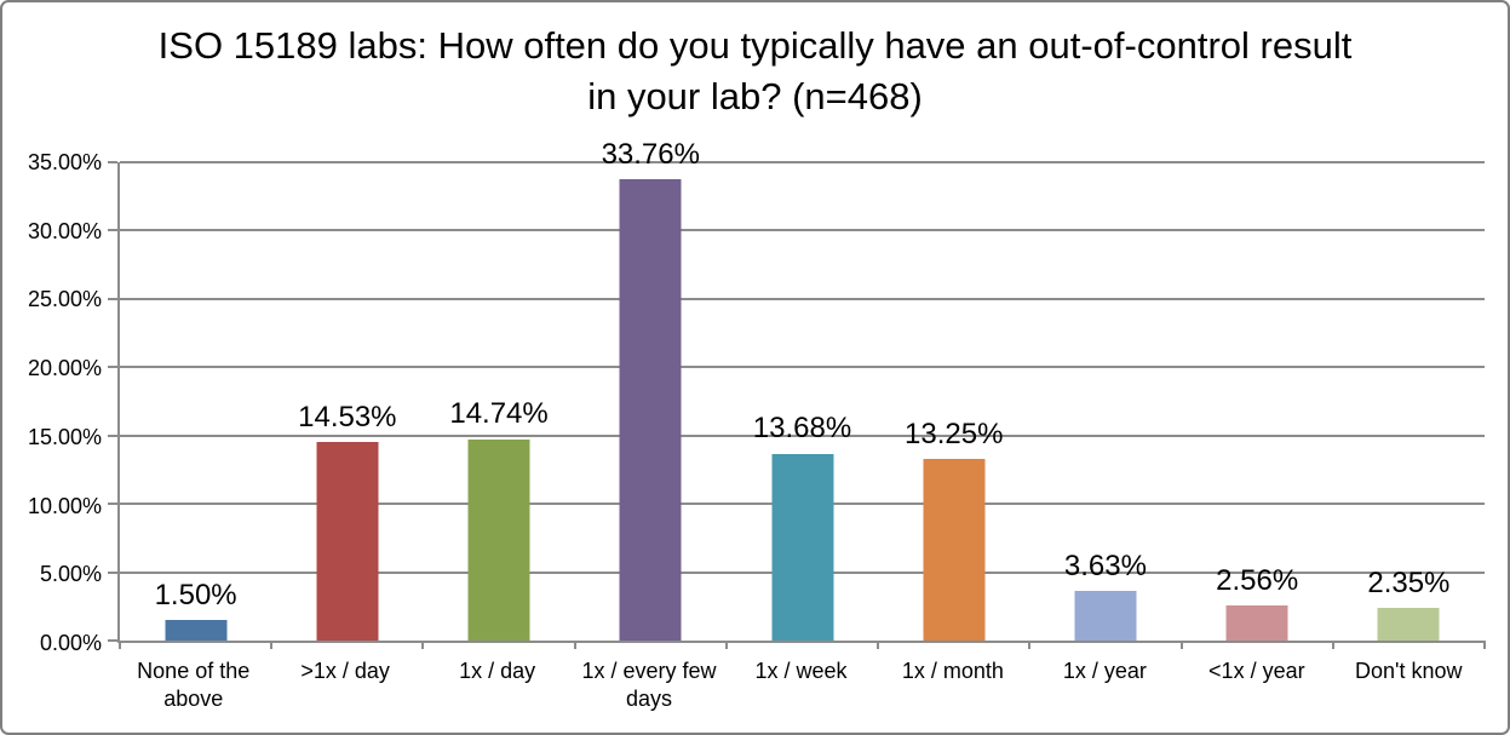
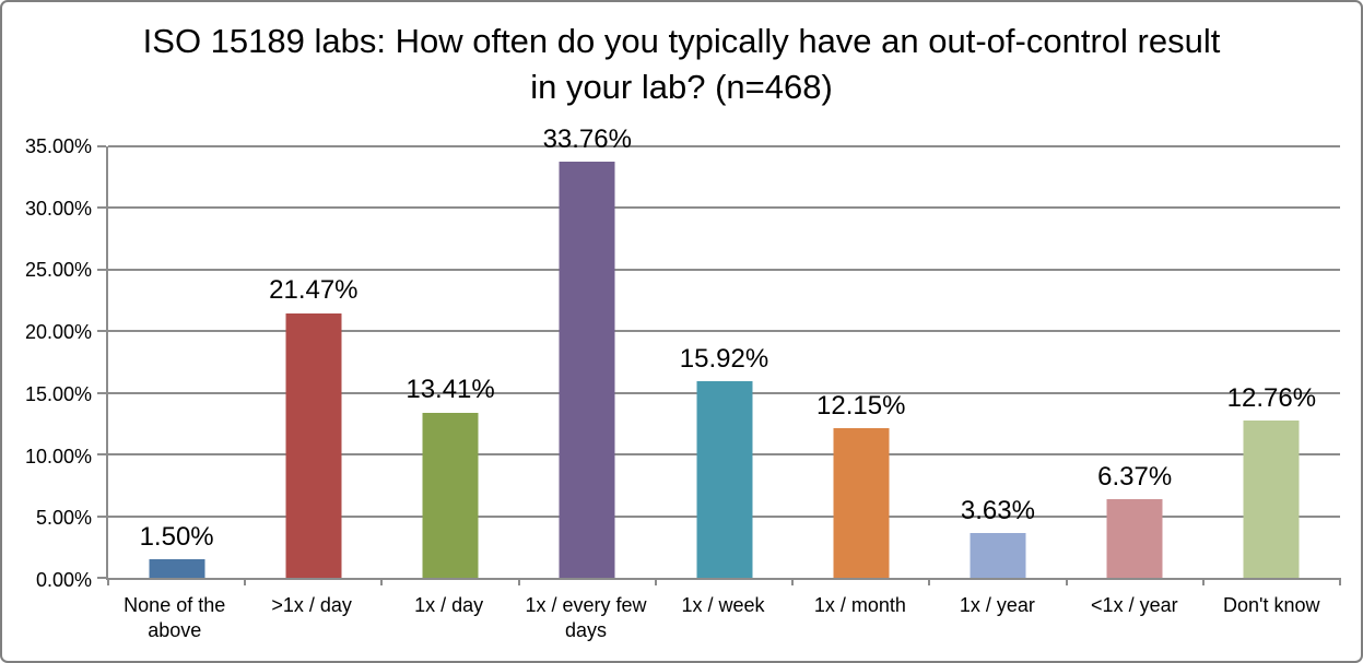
>1x / day: 14.53% -> 21.47%
1x / day: 14.74% -> 13.41%
1x / week: 13.68% -> 15.92%
1x / month: 13.25% -> 12.15%
<1x / year: 2.56% -> 6.37%
Don't know: 2.35% -> 12.76%
